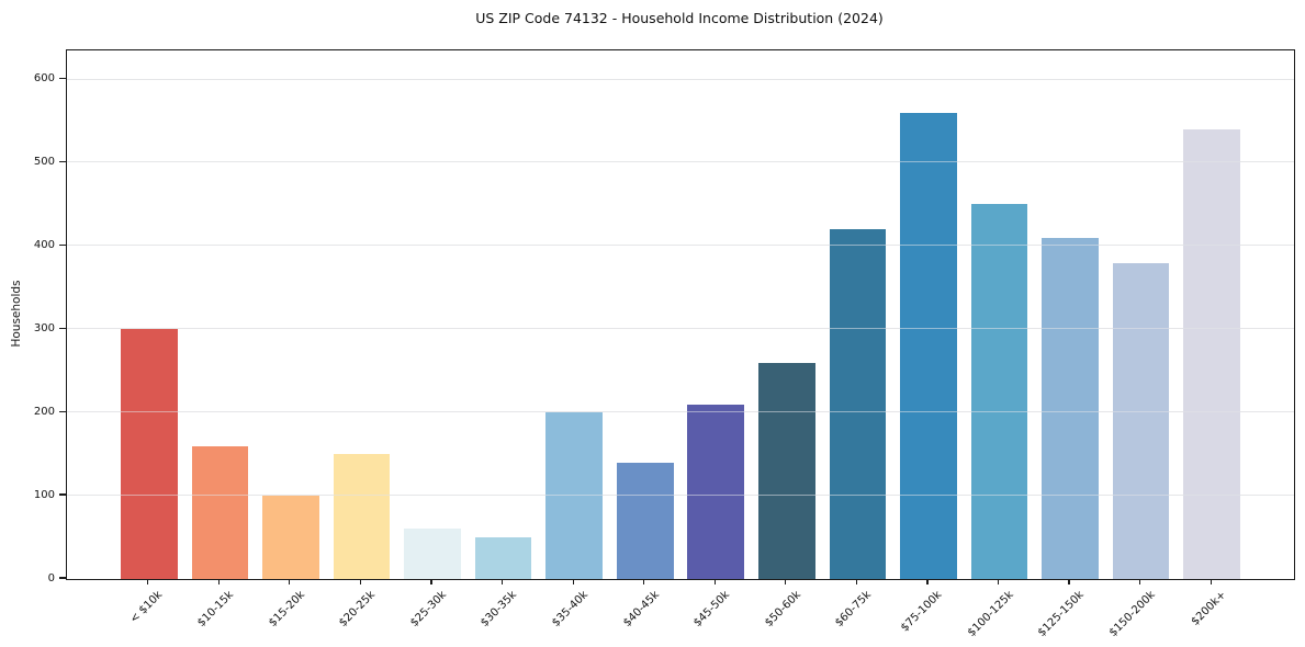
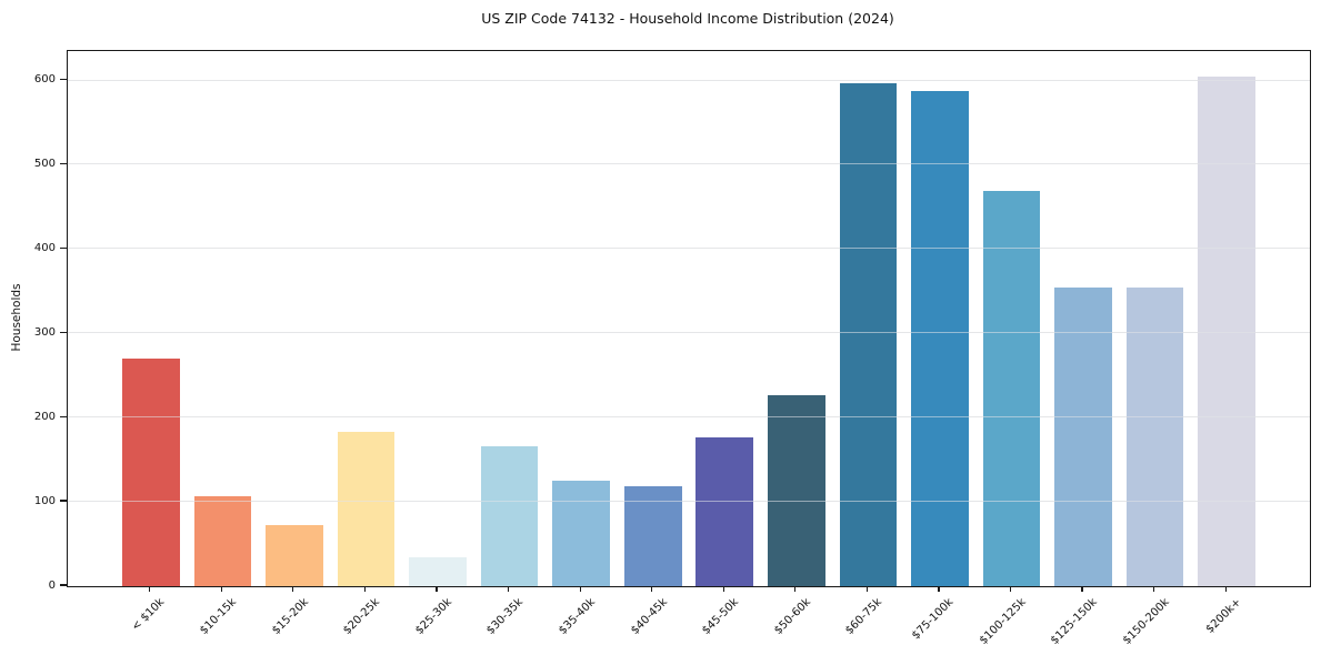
< $10k: 300 -> 270
$10-15k: 160 -> 110
$15-20k: 100 -> 70
$20-25k: 150 -> 180
$25-30k: 60 -> 30
$30-35k: 50 -> 170
$35-40k: 200 -> 120
$40-45k: 140 -> 120
$45-50k: 210 -> 180
$50-60k: 260 -> 230
$60-75k: 420 -> 600
$75-100k: 560 -> 590
$100-125k: 450 -> 470
$125-150k: 410 -> 360
$150-200k: 380 -> 360
$200k+: 540 -> 600
